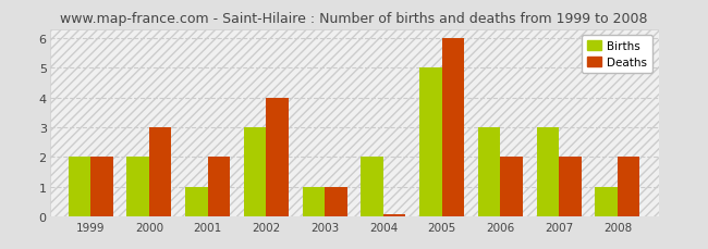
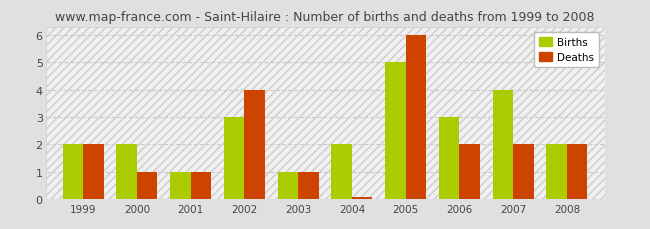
Deaths/2000: 3.00 -> 1.00
Deaths/2001: 2.00 -> 1.00
Births/2007: 3 -> 4
Births/2008: 1 -> 2
